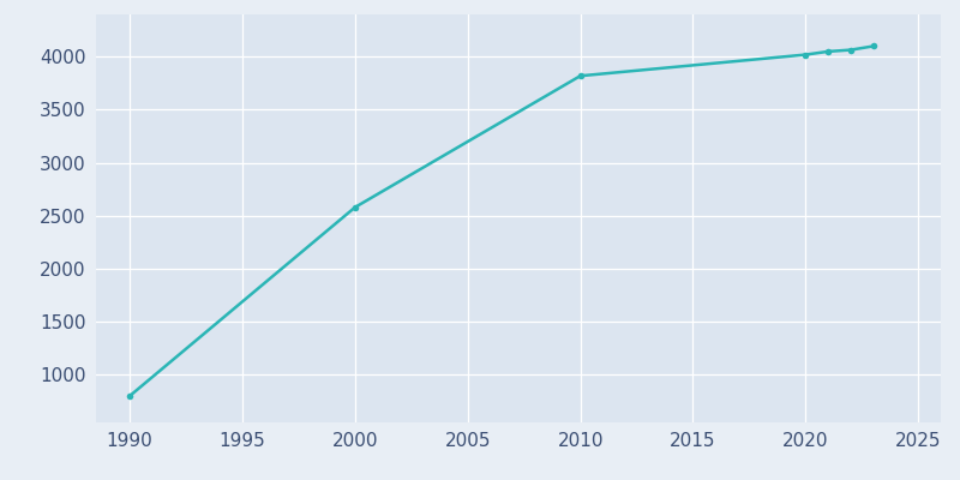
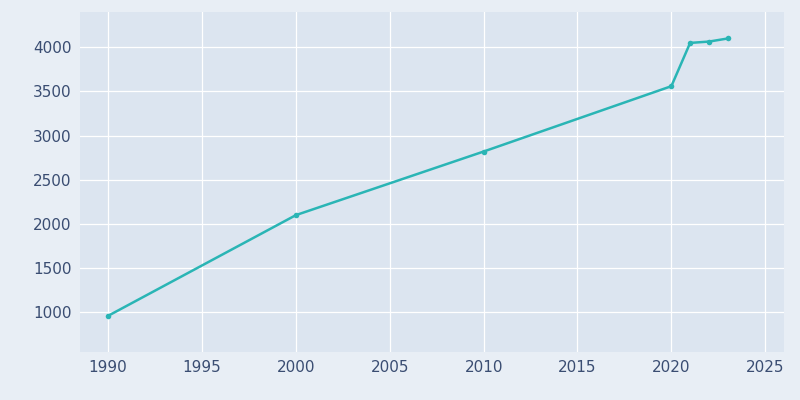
1990: 800 -> 960
2000: 2580 -> 2100
2010: 3820 -> 2820
2020: 4020 -> 3560
